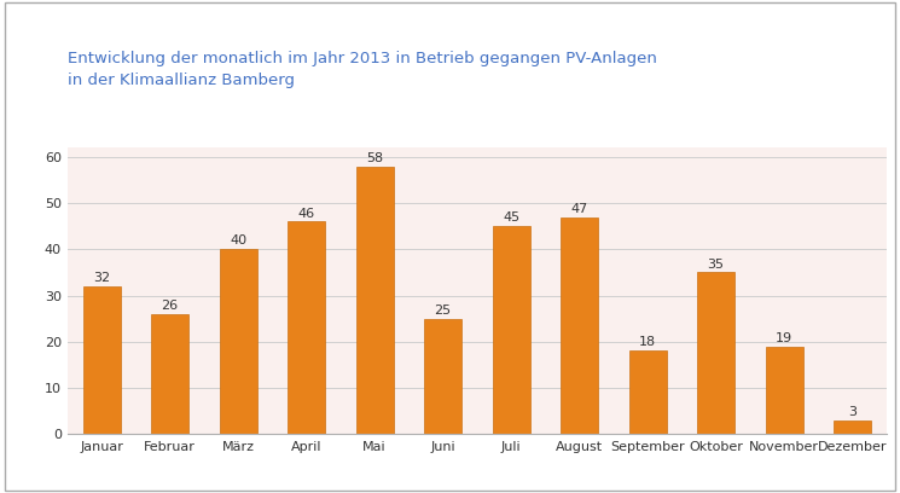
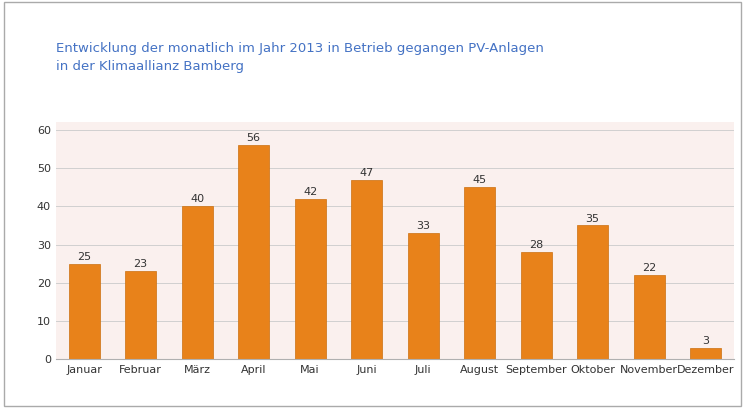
Januar: 32 -> 25
Februar: 26 -> 23
April: 46 -> 56
Mai: 58 -> 42
Juni: 25 -> 47
Juli: 45 -> 33
August: 47 -> 45
September: 18 -> 28
November: 19 -> 22
